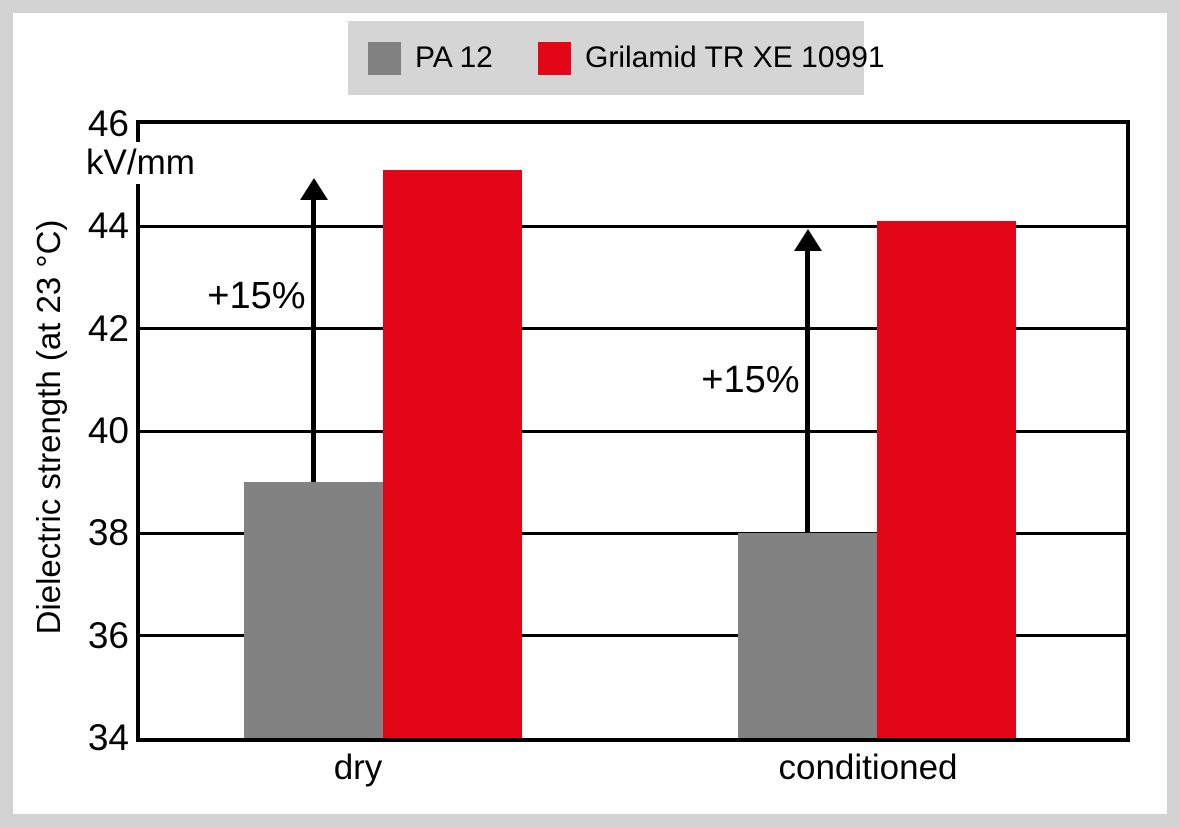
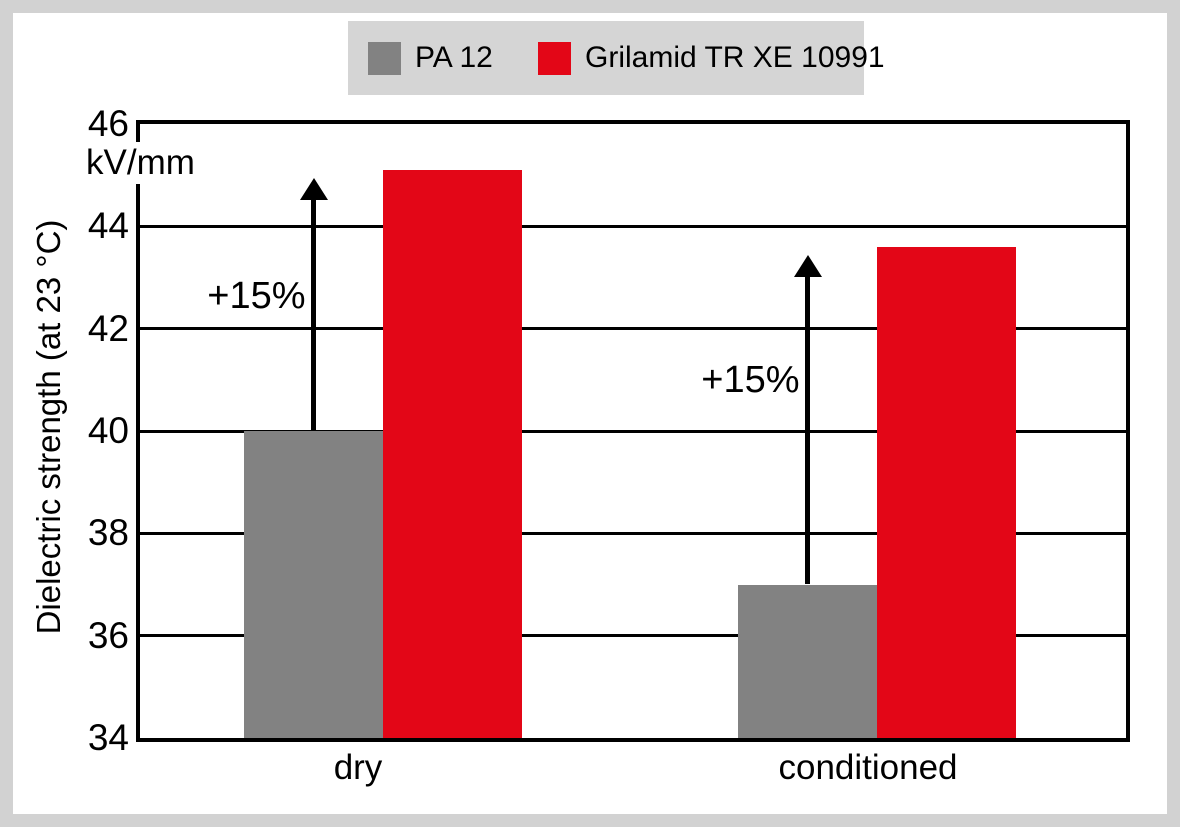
PA 12/dry: 39 -> 40
PA 12/conditioned: 38 -> 37
Grilamid TR XE 10991/conditioned: 44.1 -> 43.6
